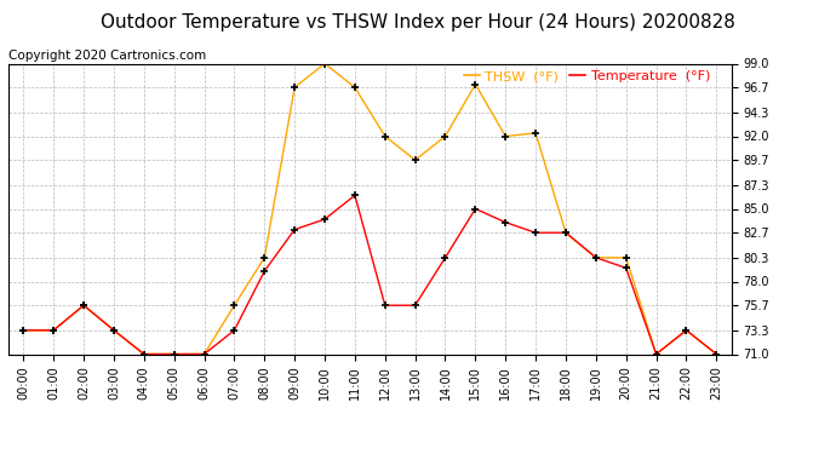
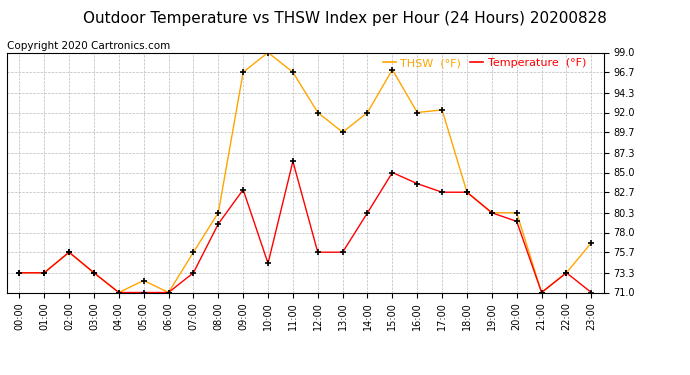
THSW (°F)/05:00: 71.0 -> 72.4
Temperature (°F)/10:00: 84.0 -> 74.4
THSW (°F)/23:00: 71.0 -> 76.8
